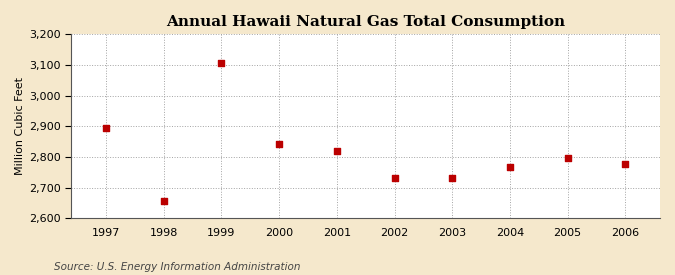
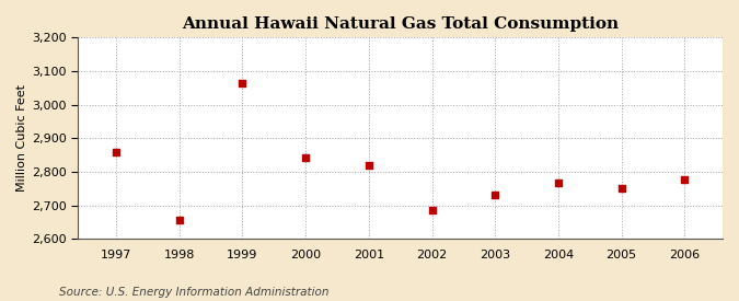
1997: 2,895 -> 2,860
1999: 3,107 -> 3,065
2002: 2,733 -> 2,685
2005: 2,798 -> 2,750
